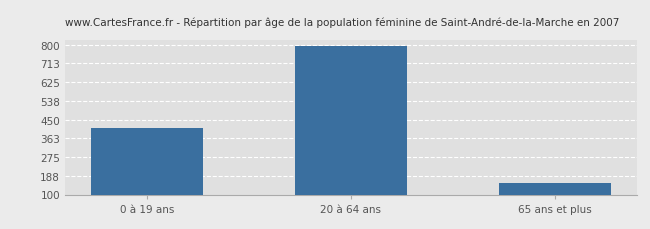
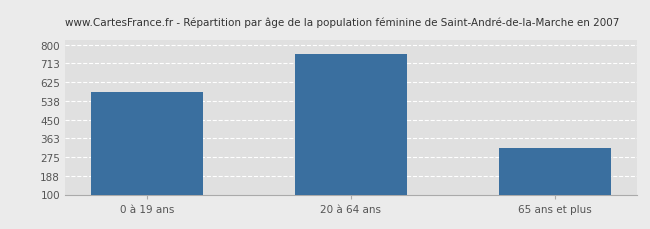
0 à 19 ans: 413 -> 580
20 à 64 ans: 795 -> 755
65 ans et plus: 152 -> 315
